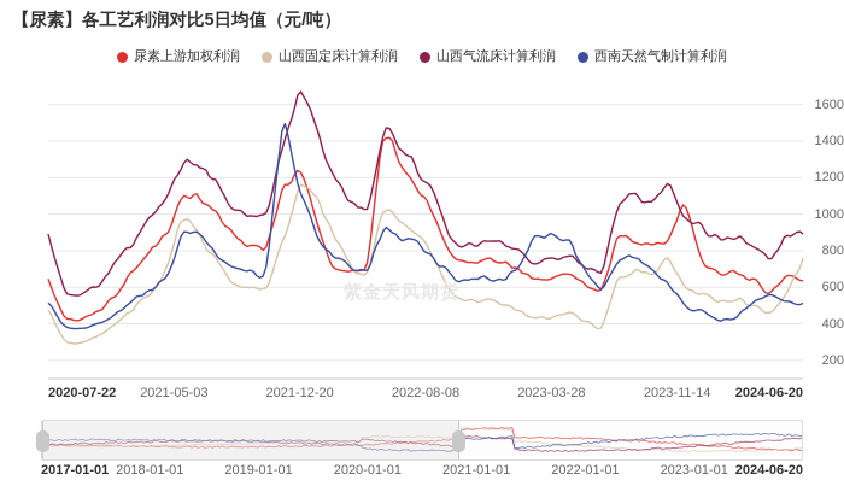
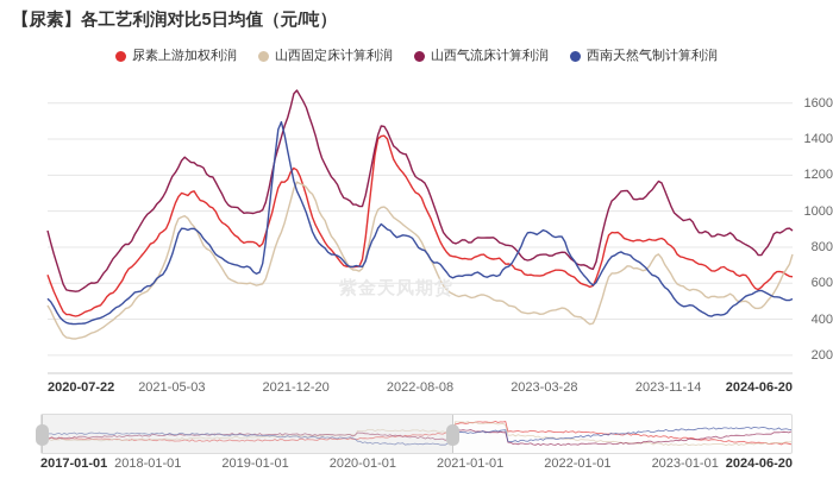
尿素上游加权利润/2021-12-20: 680 -> 780
尿素上游加权利润/2023-11-14: 1070 -> 760
